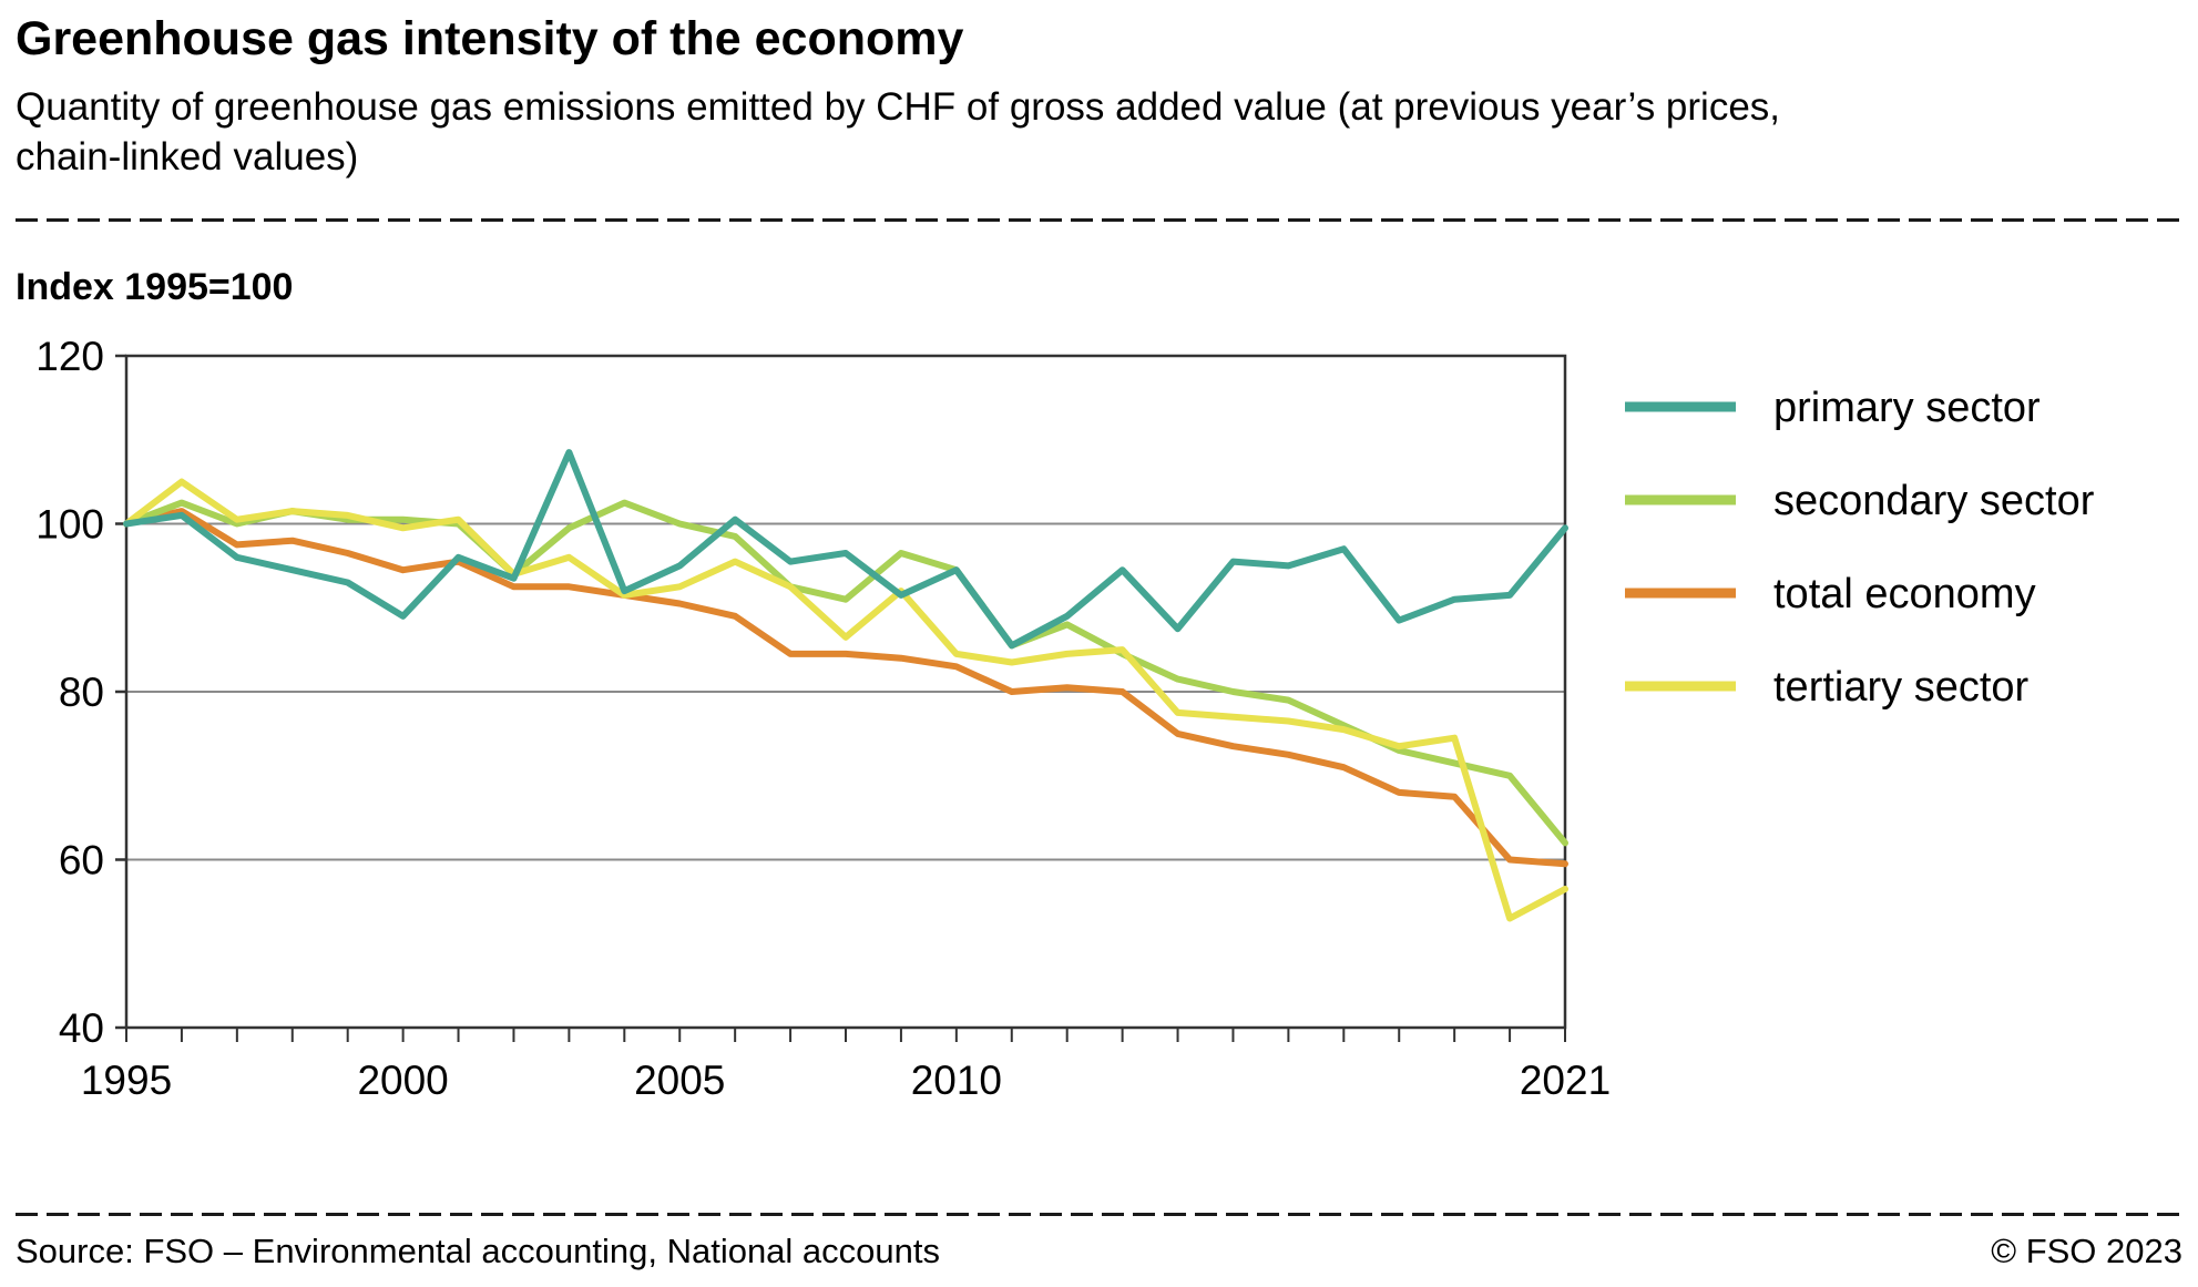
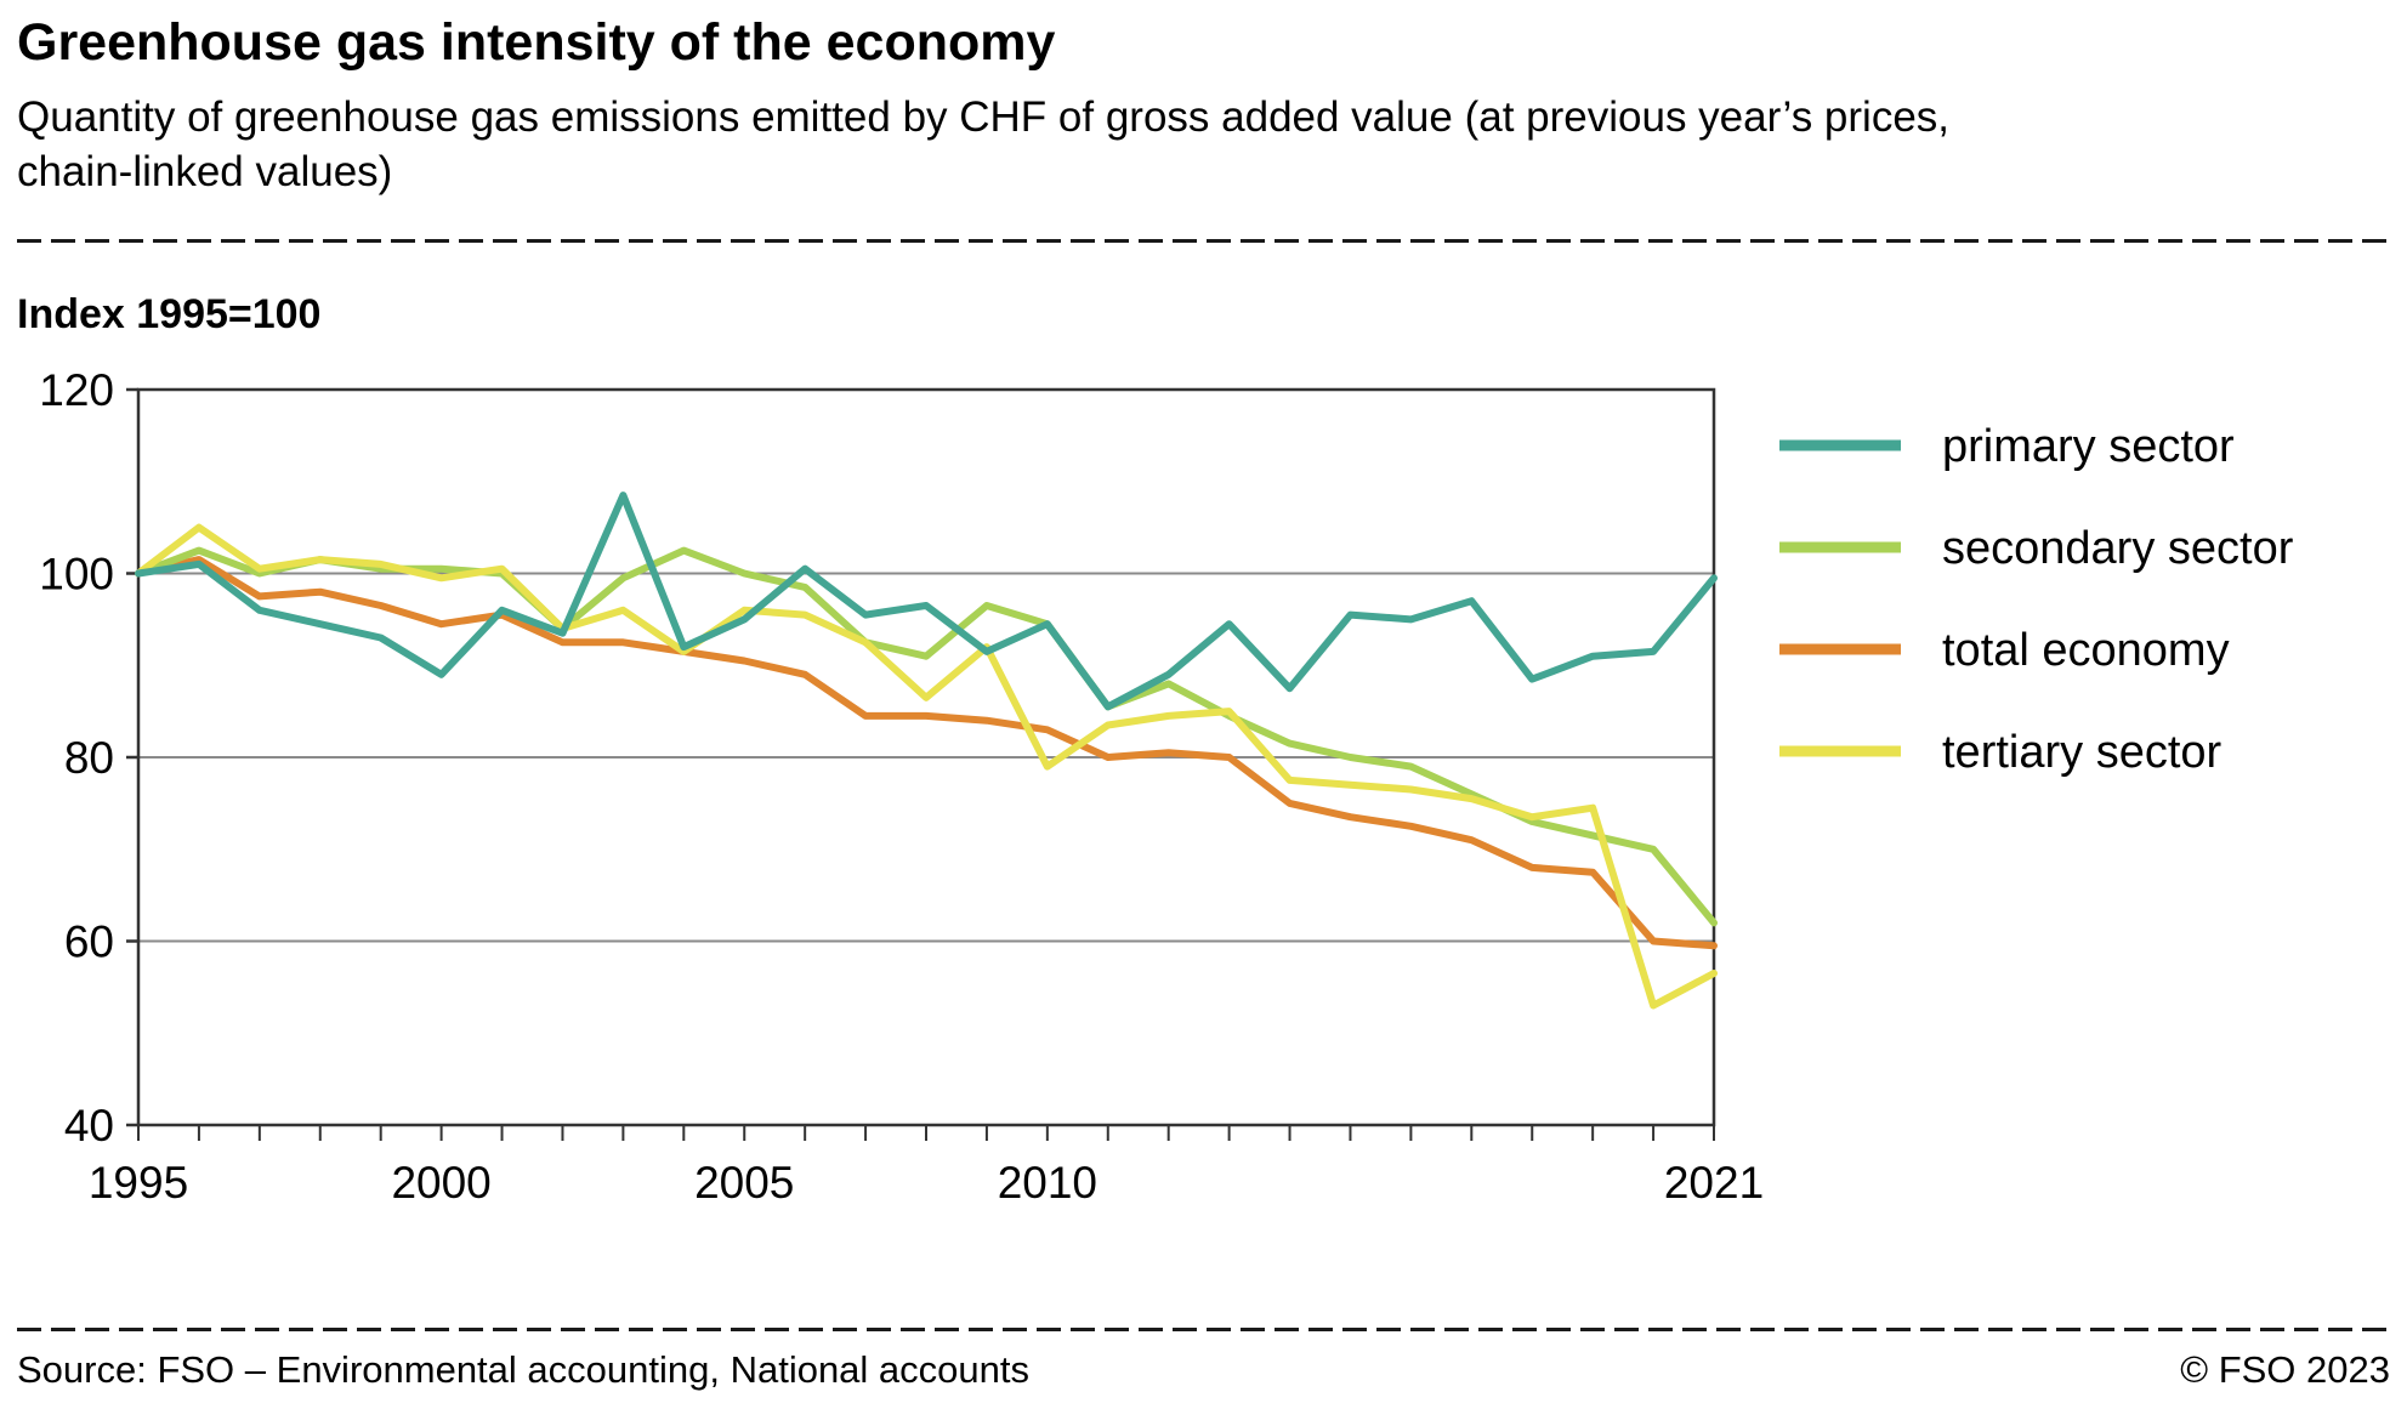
tertiary sector/2005: 92 -> 96
tertiary sector/2010: 84 -> 79
